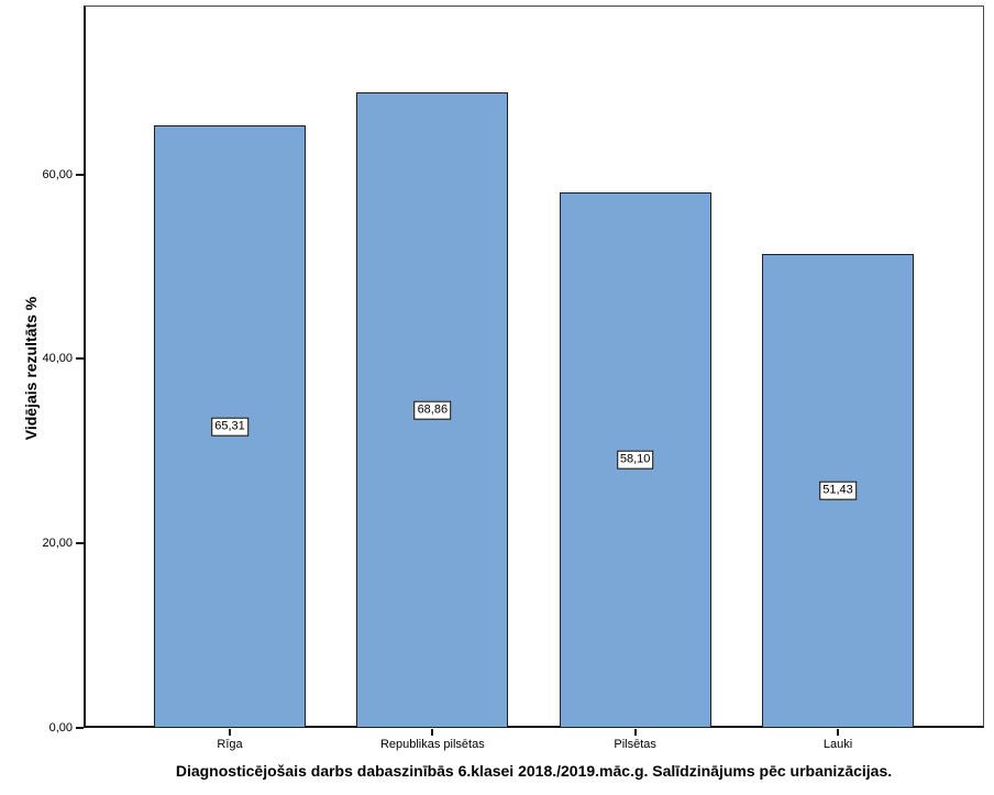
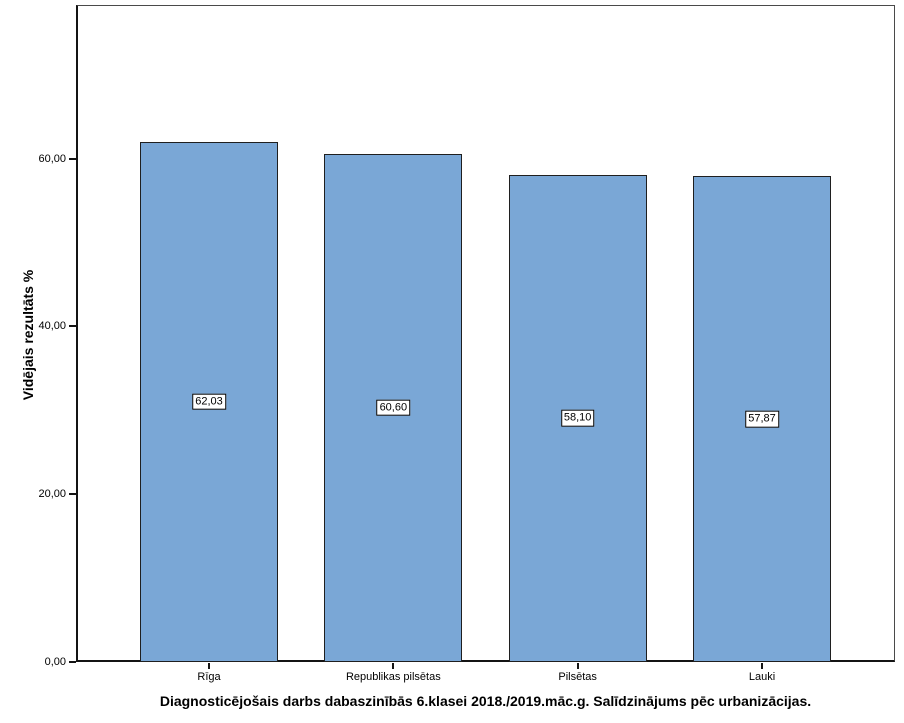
Rīga: 65,31 -> 62,03
Republikas pilsētas: 68,86 -> 60,60
Lauki: 51,43 -> 57,87
